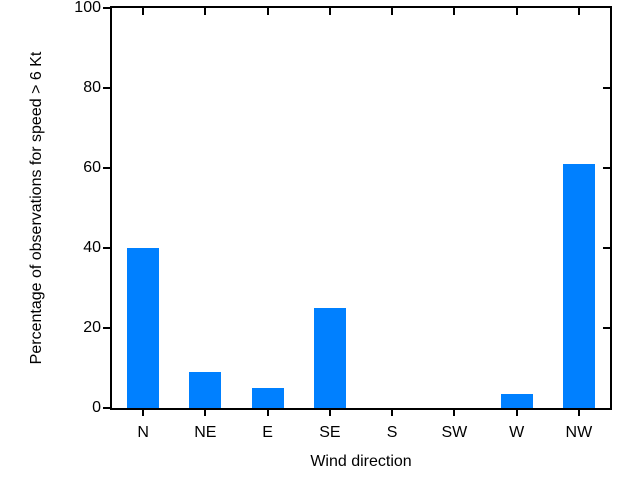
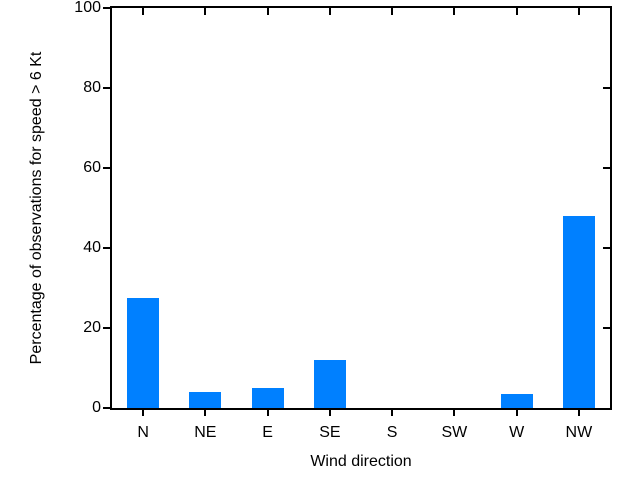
N: 40 -> 28
NE: 9 -> 4
SE: 25 -> 12
NW: 61 -> 48
